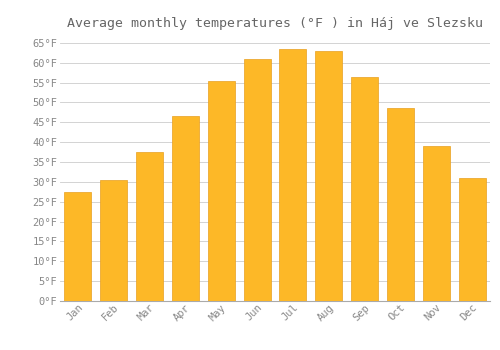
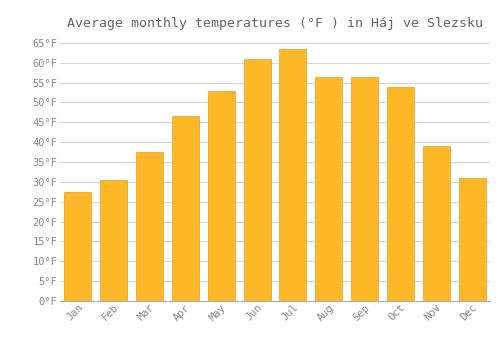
May: 55.5°F -> 53.0°F
Aug: 63.0°F -> 56.5°F
Oct: 48.5°F -> 54.0°F
